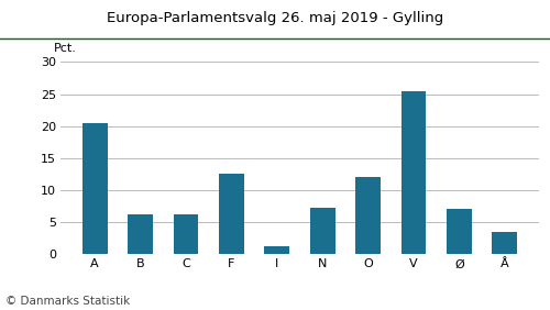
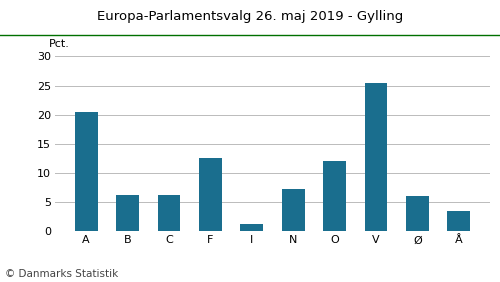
Ø: 7.0 -> 6.0
